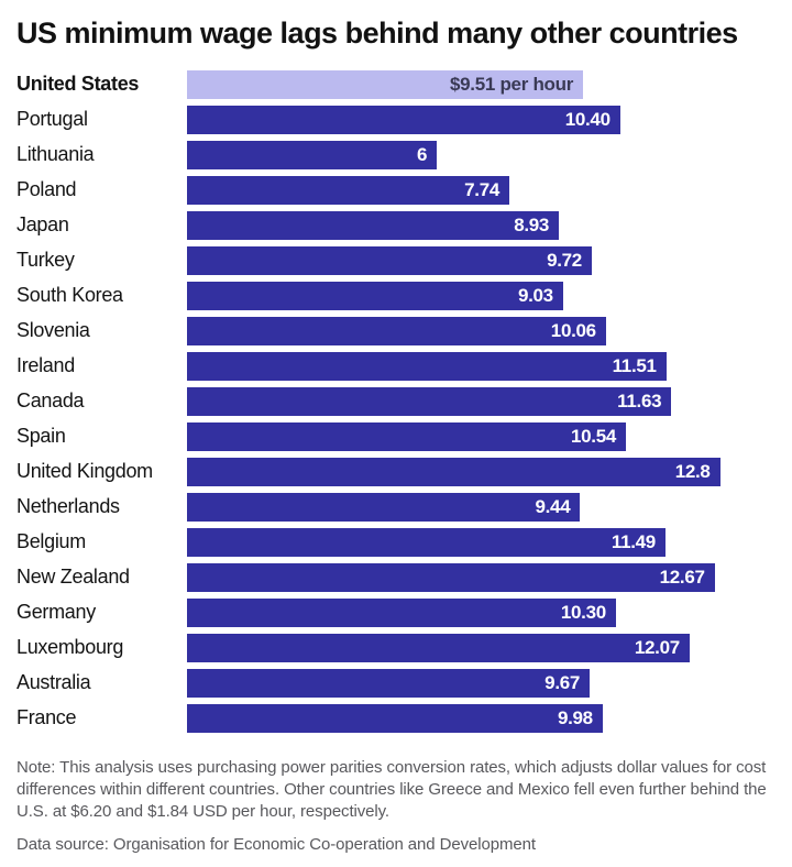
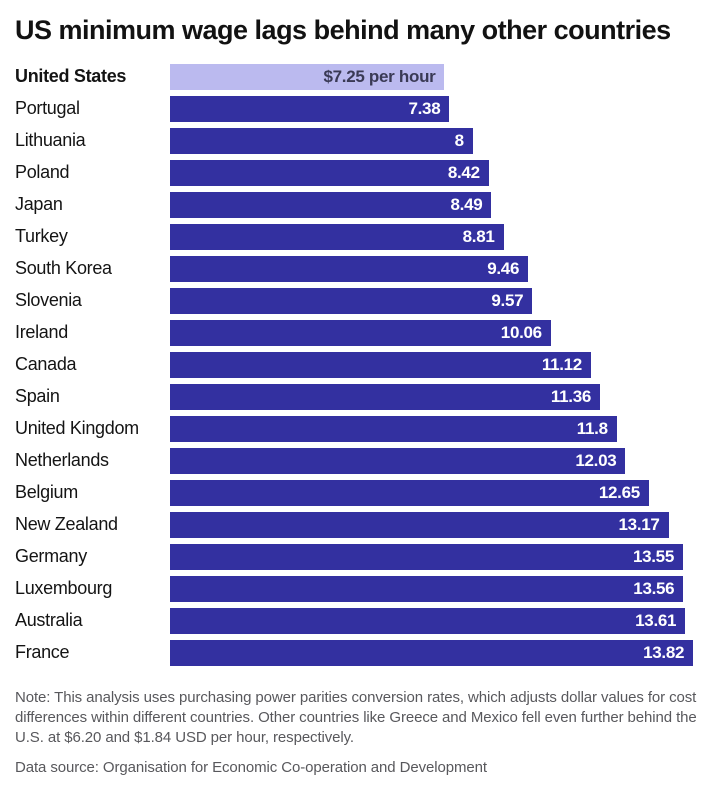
United States: $9.51 -> $7.25
Portugal: 10.40 -> 7.38
Lithuania: 6 -> 8
Poland: 7.74 -> 8.42
Japan: 8.93 -> 8.49
Turkey: 9.72 -> 8.81
South Korea: 9.03 -> 9.46
Slovenia: 10.06 -> 9.57
Ireland: 11.51 -> 10.06
Canada: 11.63 -> 11.12
Spain: 10.54 -> 11.36
United Kingdom: 12.8 -> 11.8
Netherlands: 9.44 -> 12.03
Belgium: 11.49 -> 12.65
New Zealand: 12.67 -> 13.17
Germany: 10.30 -> 13.55
Luxembourg: 12.07 -> 13.56
Australia: 9.67 -> 13.61
France: 9.98 -> 13.82
